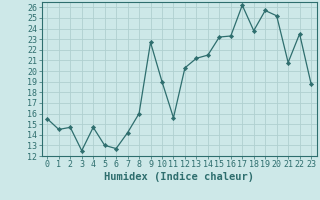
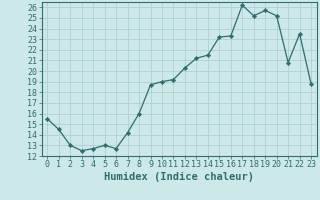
2: 14.7 -> 13.0
4: 14.7 -> 12.7
9: 22.7 -> 18.7
11: 15.6 -> 19.2
18: 23.8 -> 25.2
